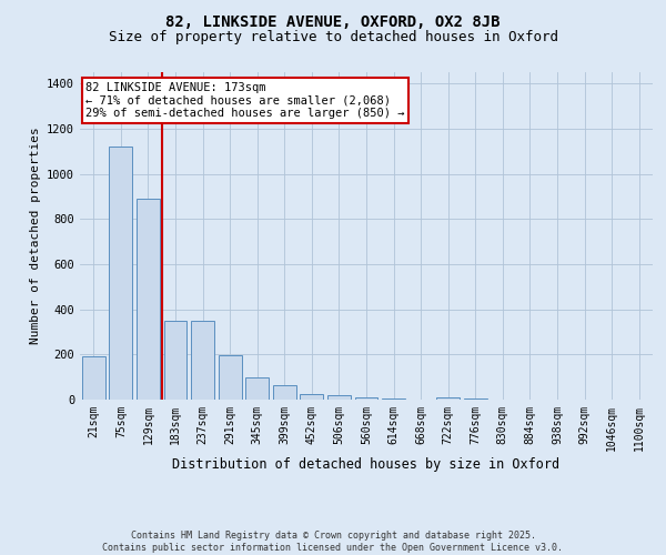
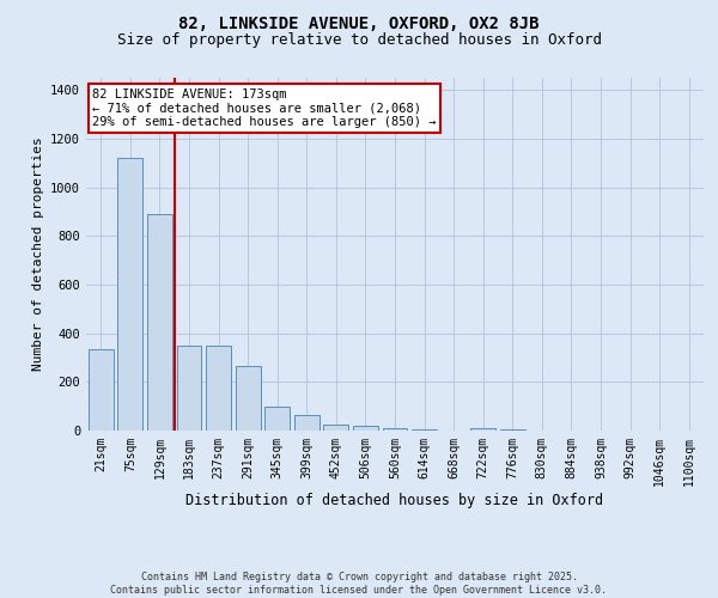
21sqm: 190 -> 335
291sqm: 195 -> 265
